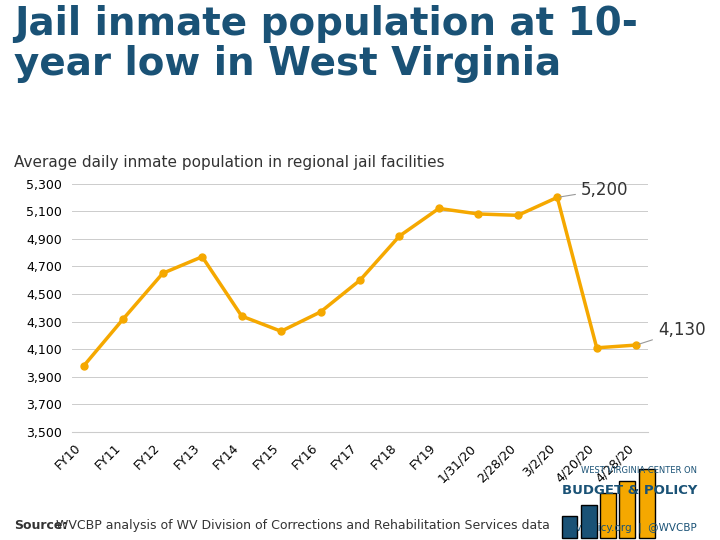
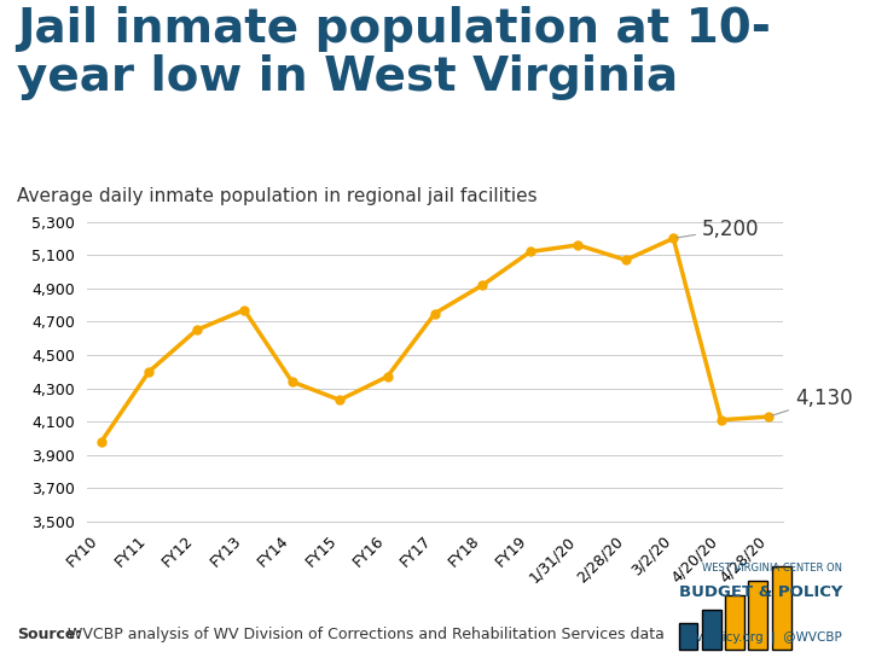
FY11: 4,320 -> 4,400
FY17: 4,600 -> 4,750
1/31/20: 5,080 -> 5,160
